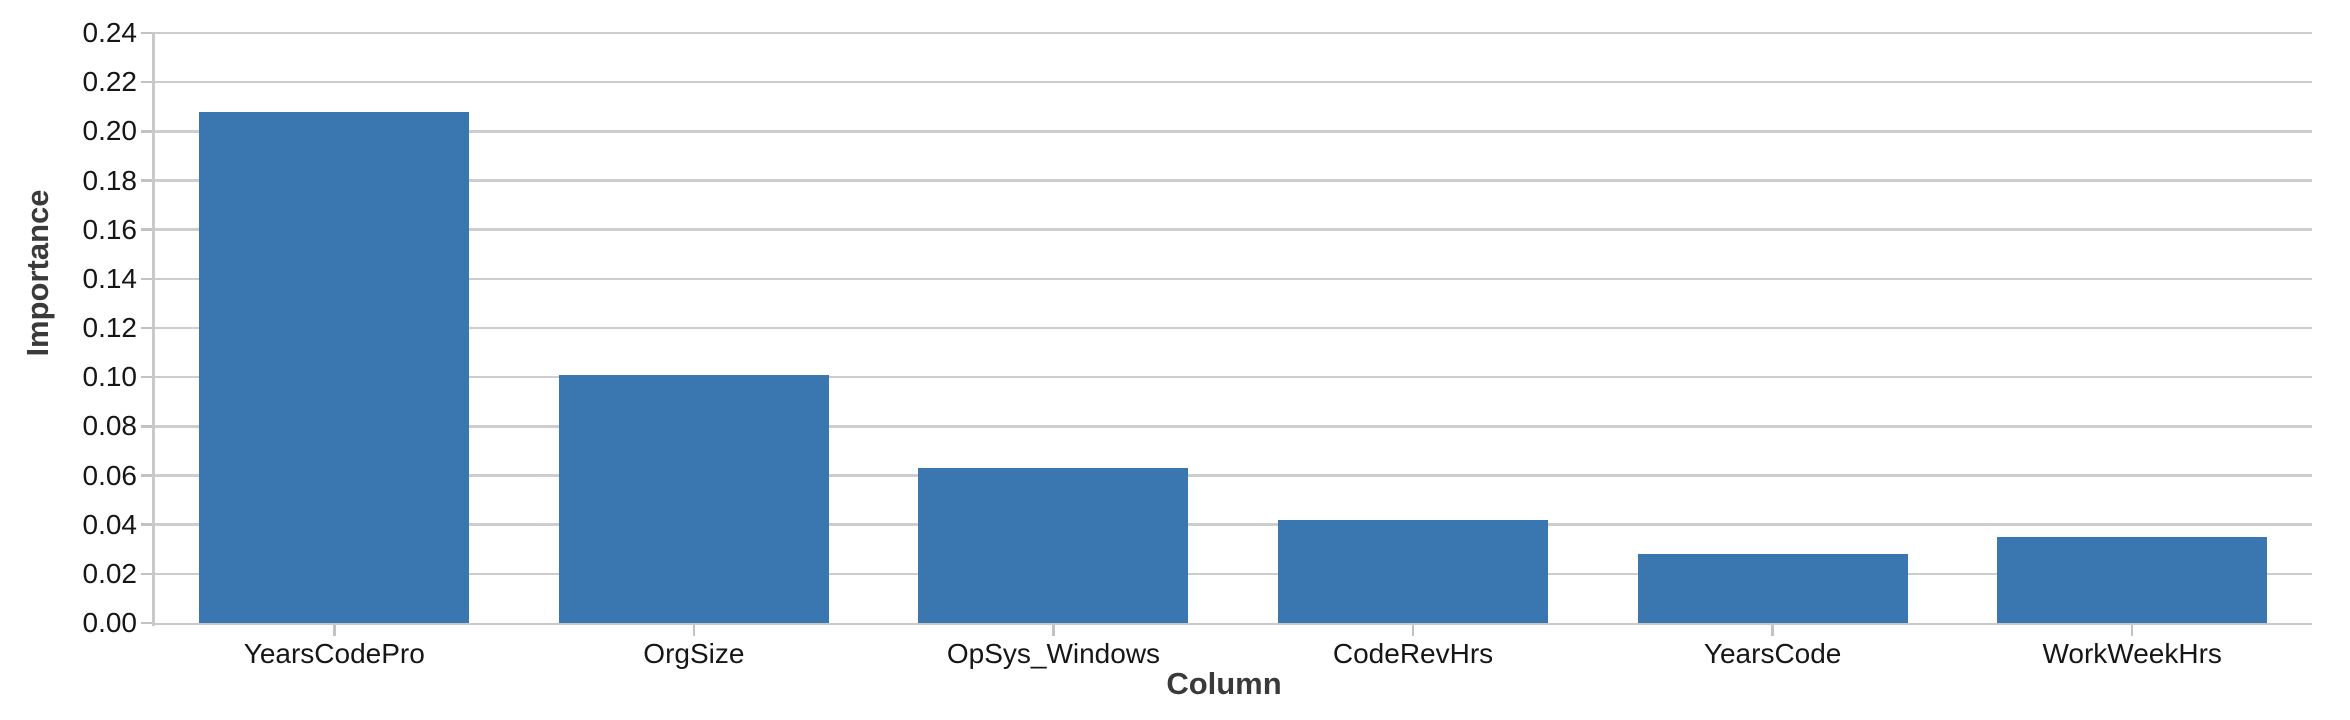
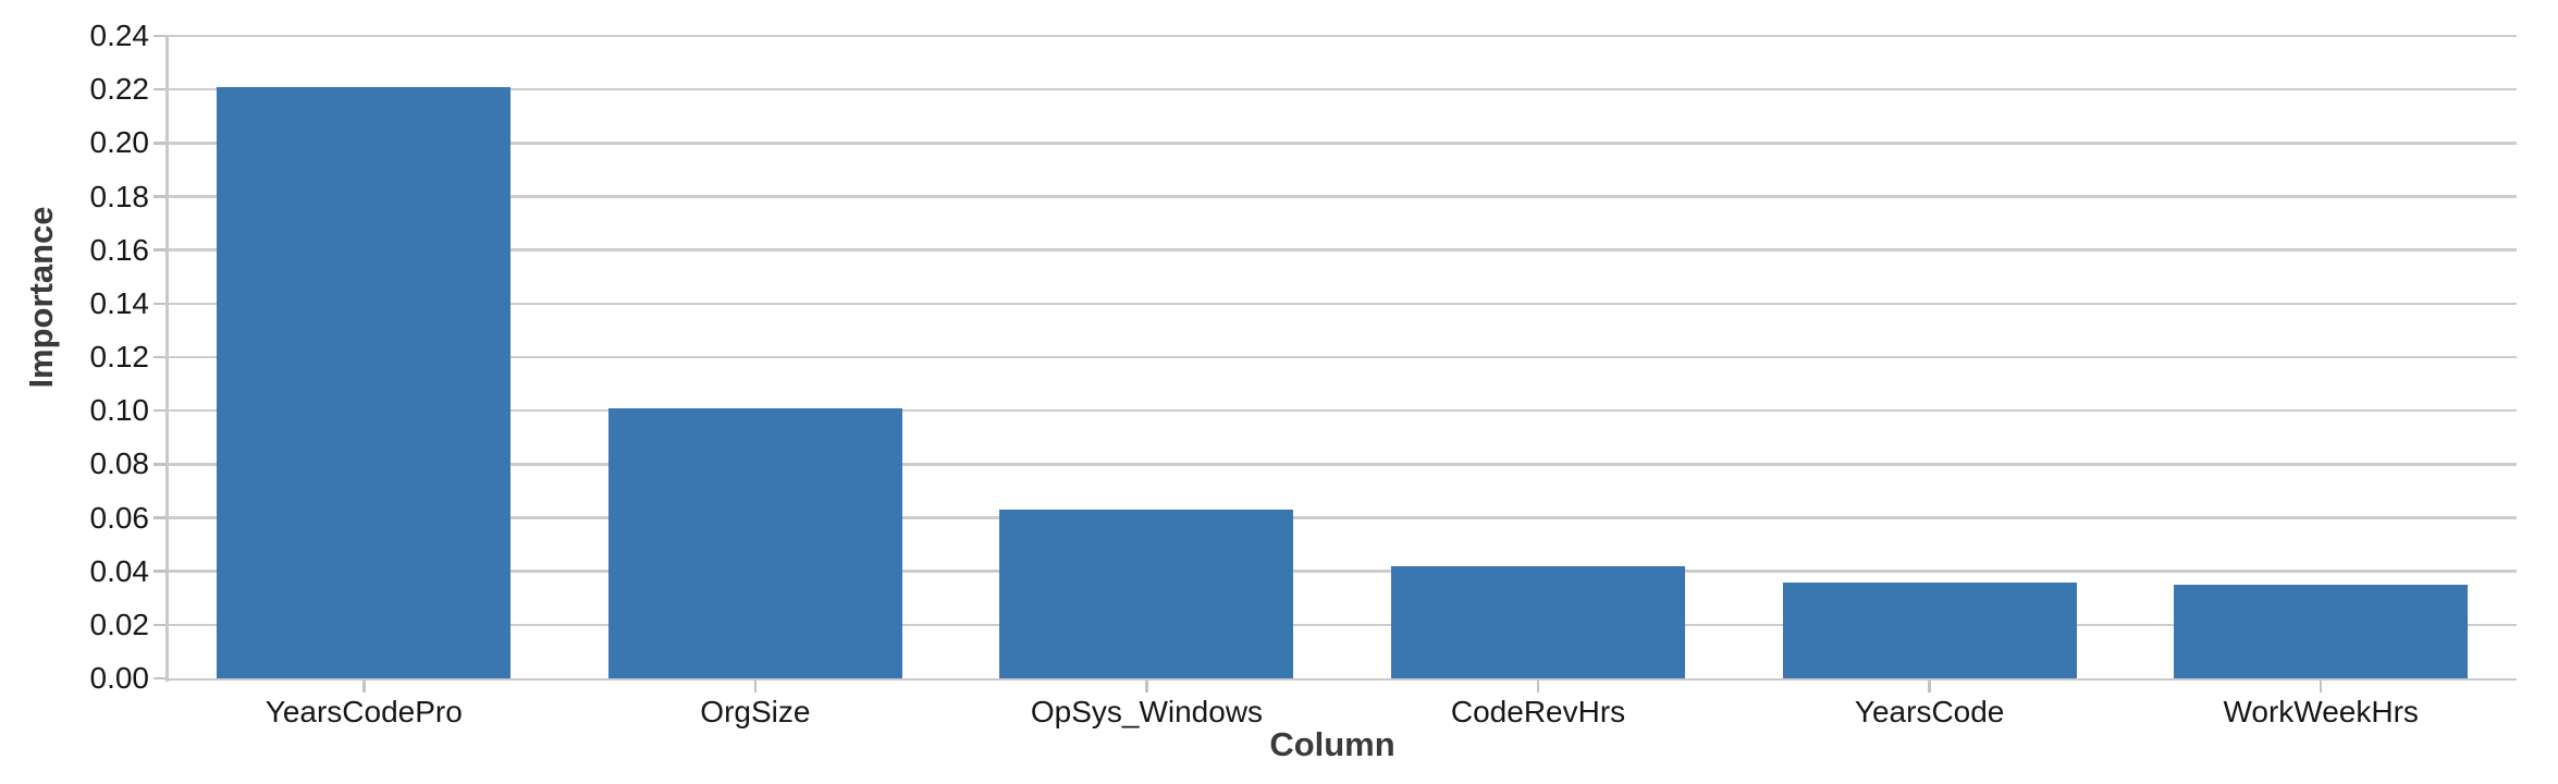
YearsCodePro: 0.208 -> 0.221
YearsCode: 0.028 -> 0.036
